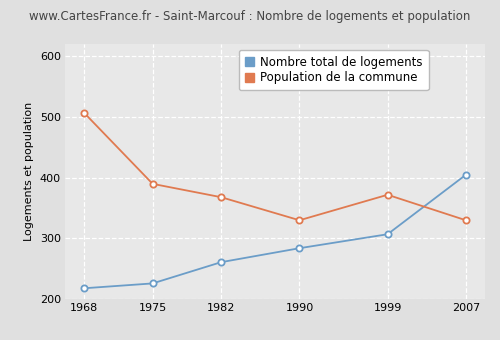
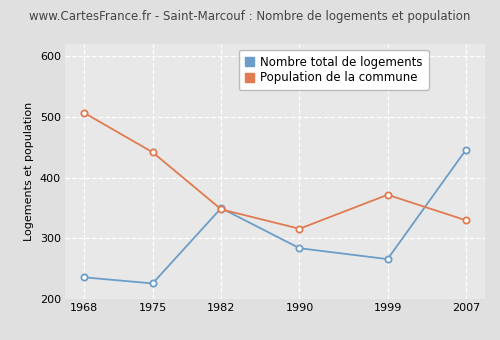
Nombre total de logements/1968: 218 -> 236
Population de la commune/1975: 390 -> 442
Nombre total de logements/1982: 261 -> 350
Population de la commune/1982: 368 -> 348
Population de la commune/1990: 330 -> 316
Nombre total de logements/1999: 307 -> 266
Nombre total de logements/2007: 405 -> 446
